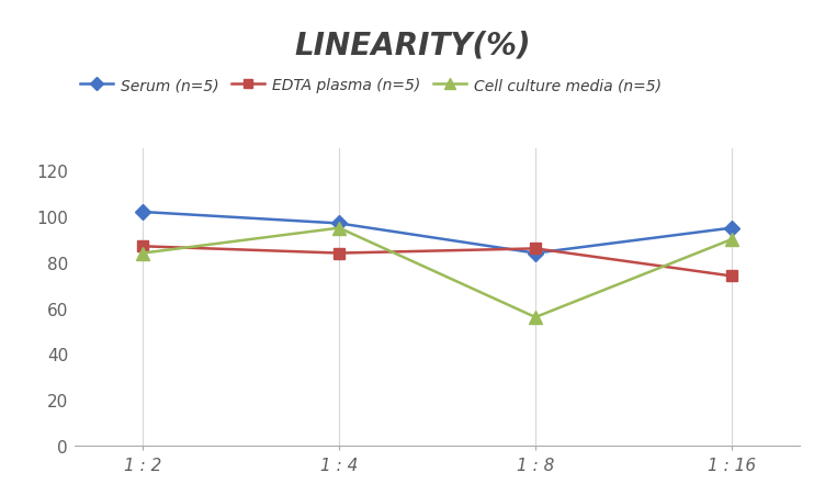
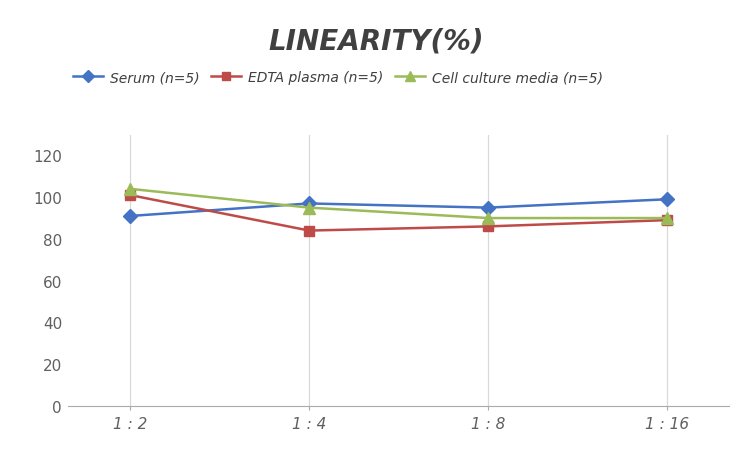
Serum (n=5)/1 : 2: 102 -> 91
EDTA plasma (n=5)/1 : 2: 87 -> 101
Cell culture media (n=5)/1 : 2: 84 -> 104
Serum (n=5)/1 : 8: 84 -> 95
Cell culture media (n=5)/1 : 8: 56 -> 90
Serum (n=5)/1 : 16: 95 -> 99
EDTA plasma (n=5)/1 : 16: 74 -> 89
